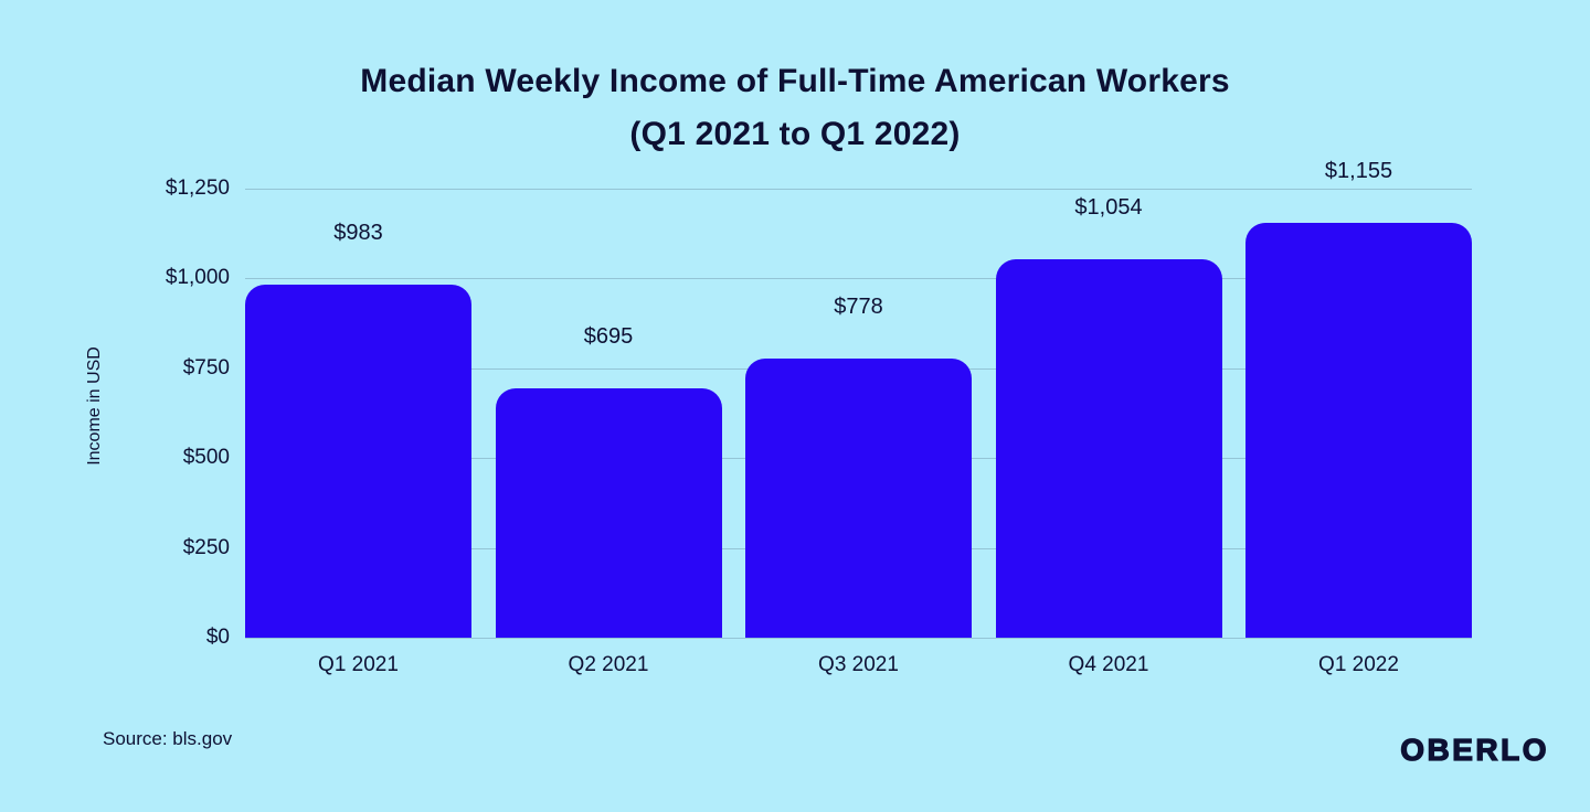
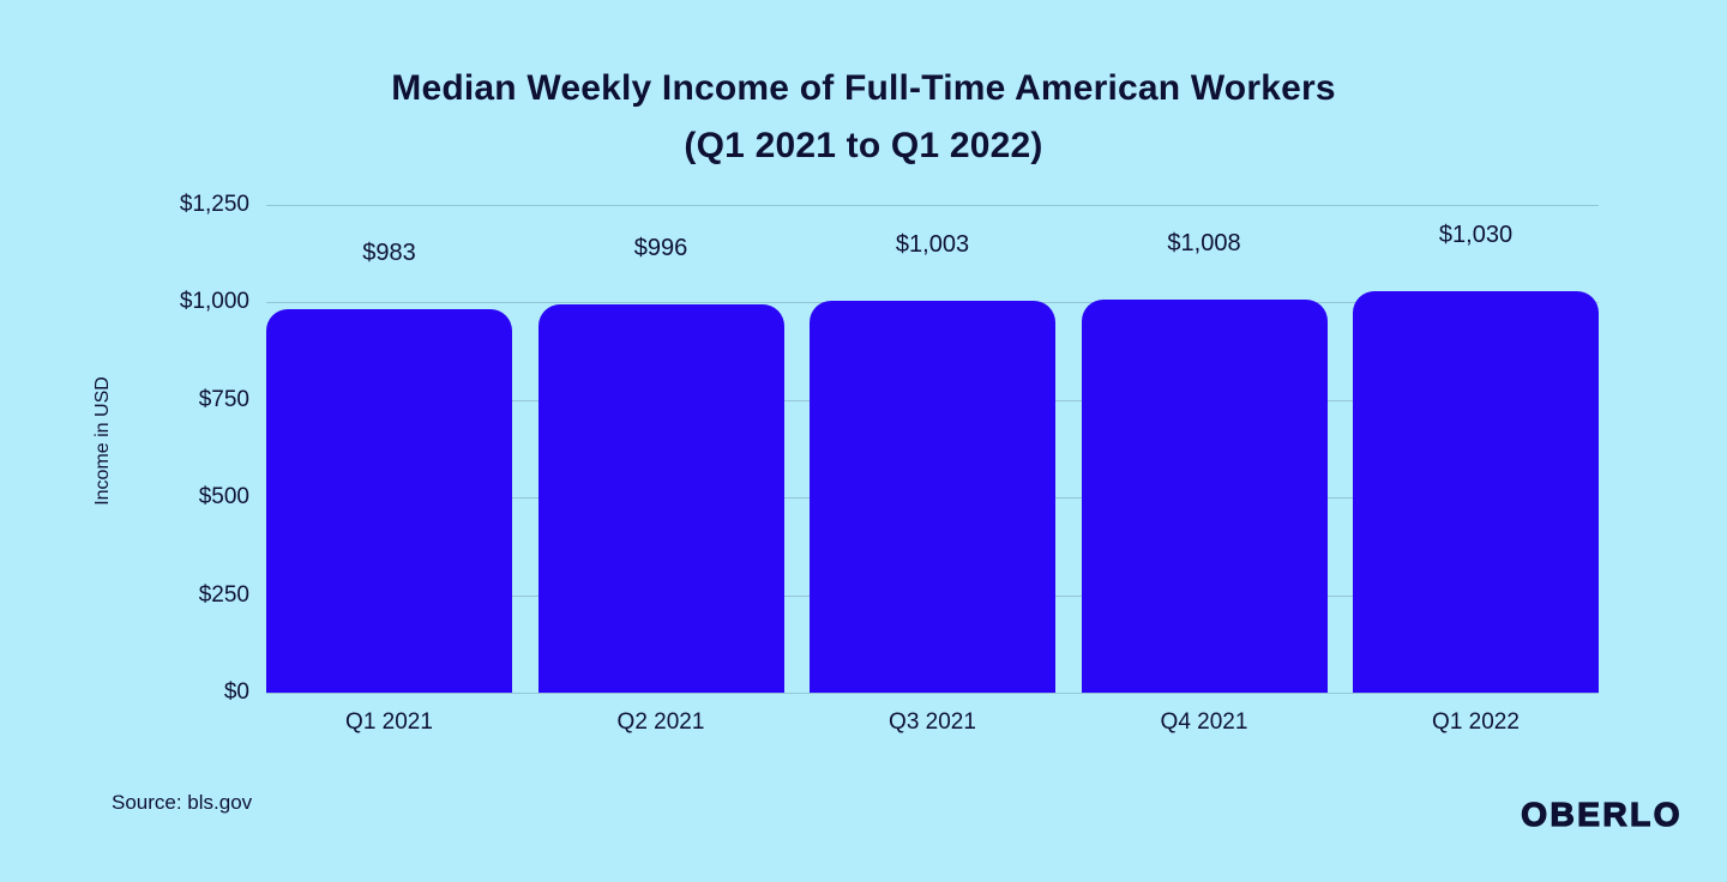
Q2 2021: $695 -> $996
Q3 2021: $778 -> $1,003
Q4 2021: $1,054 -> $1,008
Q1 2022: $1,155 -> $1,030
